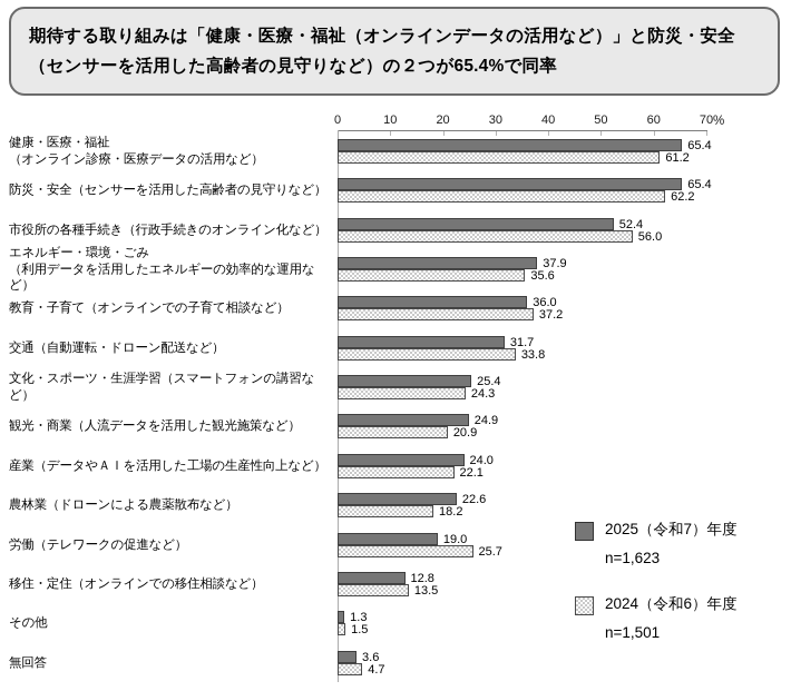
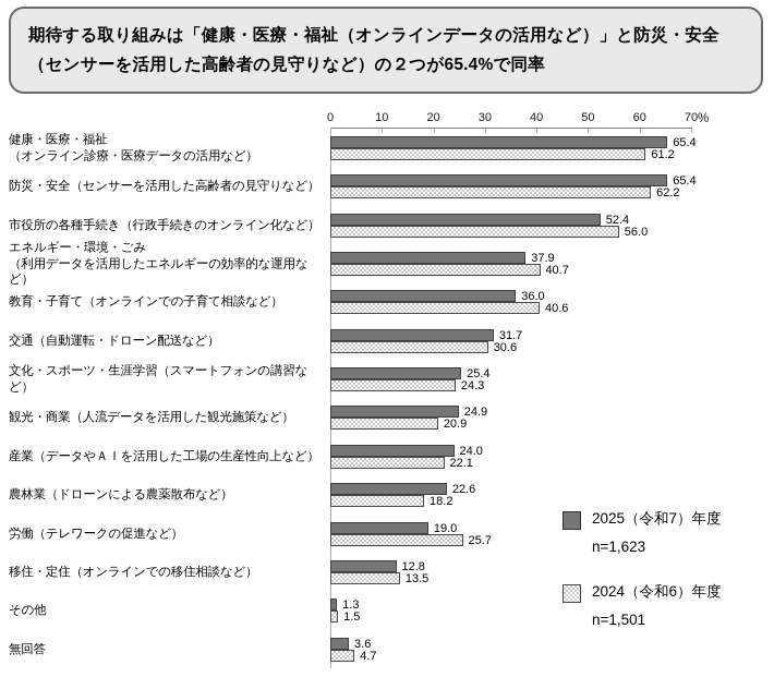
2024（令和6）年度/エネルギー・環境・ごみ （利用データを活用したエネルギーの効率的な運用など）: 35.6 -> 40.7
2024（令和6）年度/教育・子育て（オンラインでの子育て相談など）: 37.2 -> 40.6
2024（令和6）年度/交通（自動運転・ドローン配送など）: 33.8 -> 30.6
